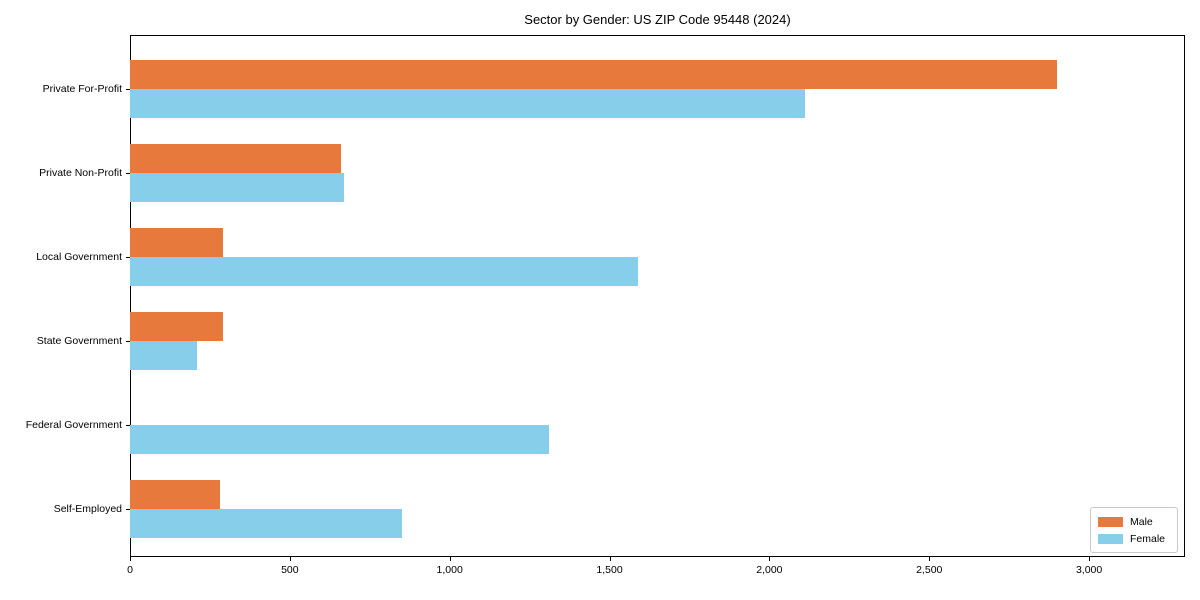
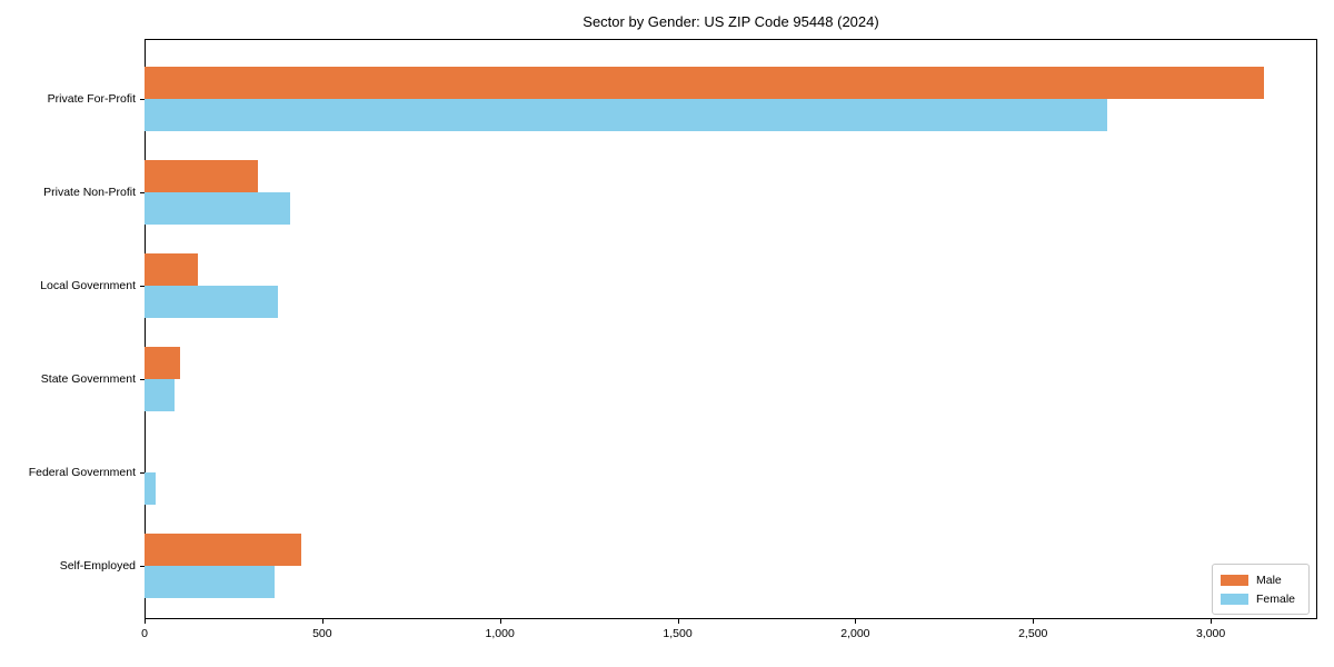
Male/Private For-Profit: 2900 -> 3150
Female/Private For-Profit: 2110 -> 2710
Male/Private Non-Profit: 660 -> 320
Female/Private Non-Profit: 670 -> 410
Male/Local Government: 290 -> 150
Female/Local Government: 1590 -> 380
Male/State Government: 290 -> 100
Female/State Government: 210 -> 80
Female/Federal Government: 1310 -> 30
Male/Self-Employed: 280 -> 440
Female/Self-Employed: 850 -> 360
